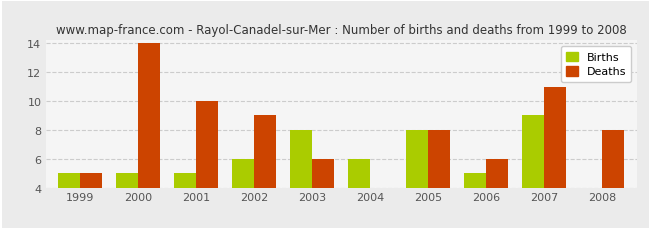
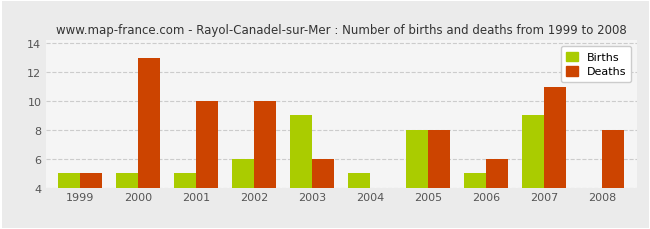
Deaths/2000: 14 -> 13
Deaths/2002: 9 -> 10
Births/2003: 8 -> 9
Births/2004: 6 -> 5
